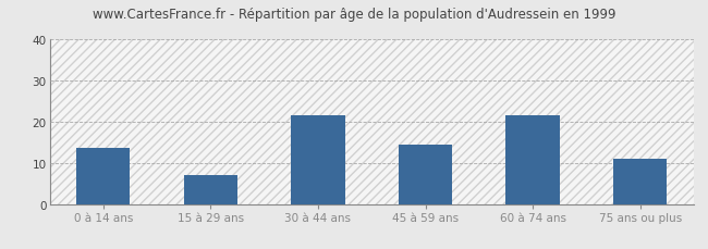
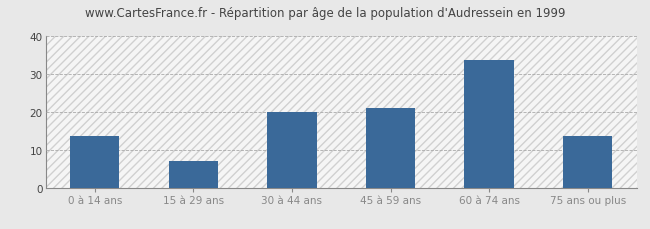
30 à 44 ans: 21.5 -> 20.0
45 à 59 ans: 14.5 -> 21.0
60 à 74 ans: 21.5 -> 33.5
75 ans ou plus: 11.0 -> 13.5
